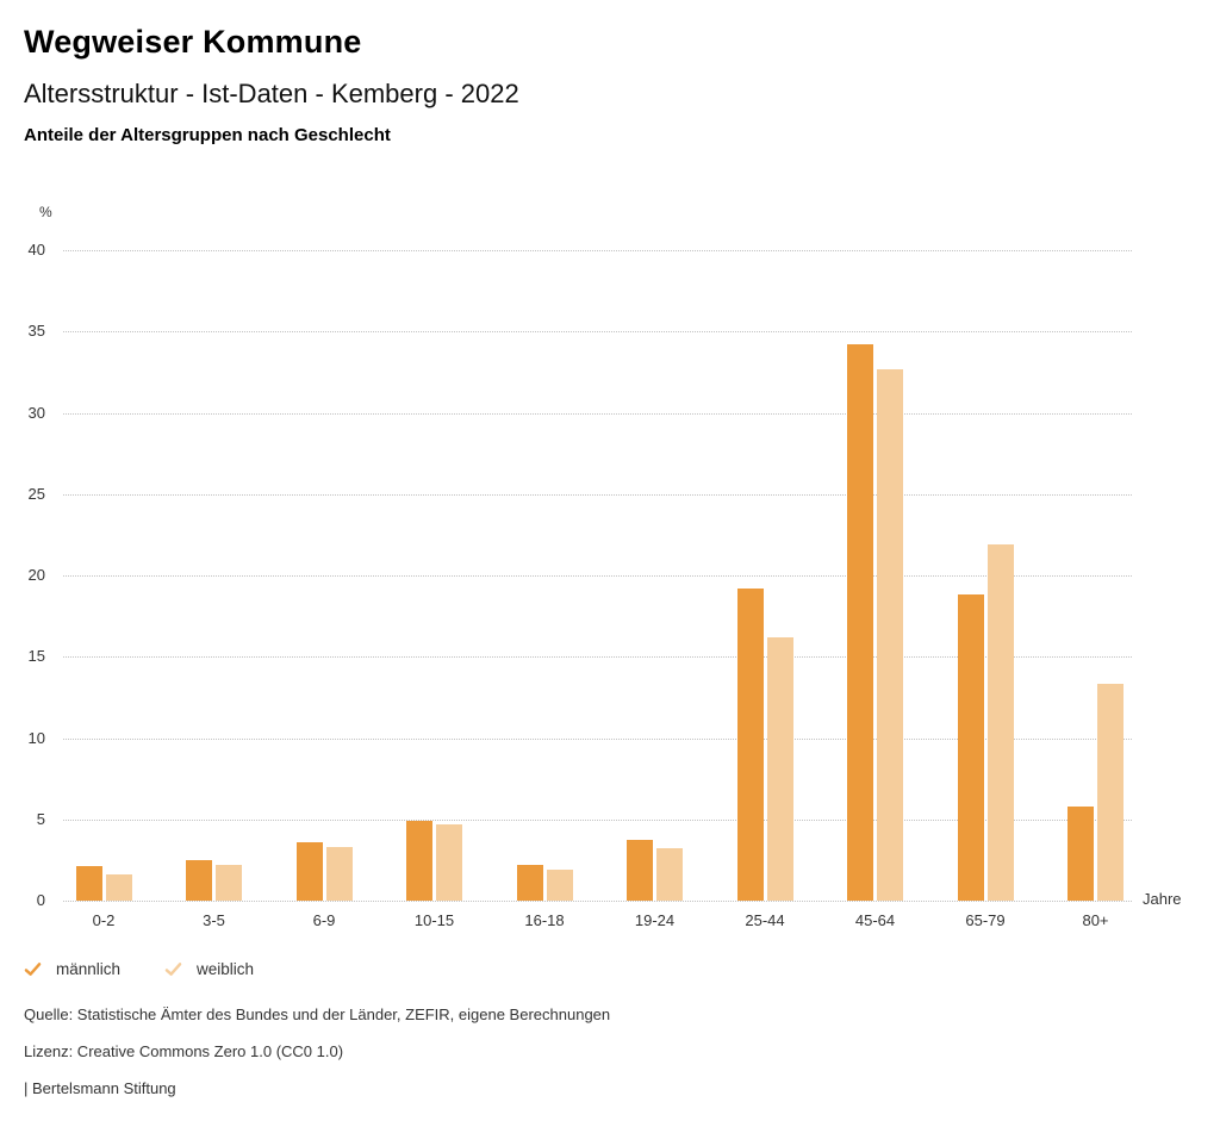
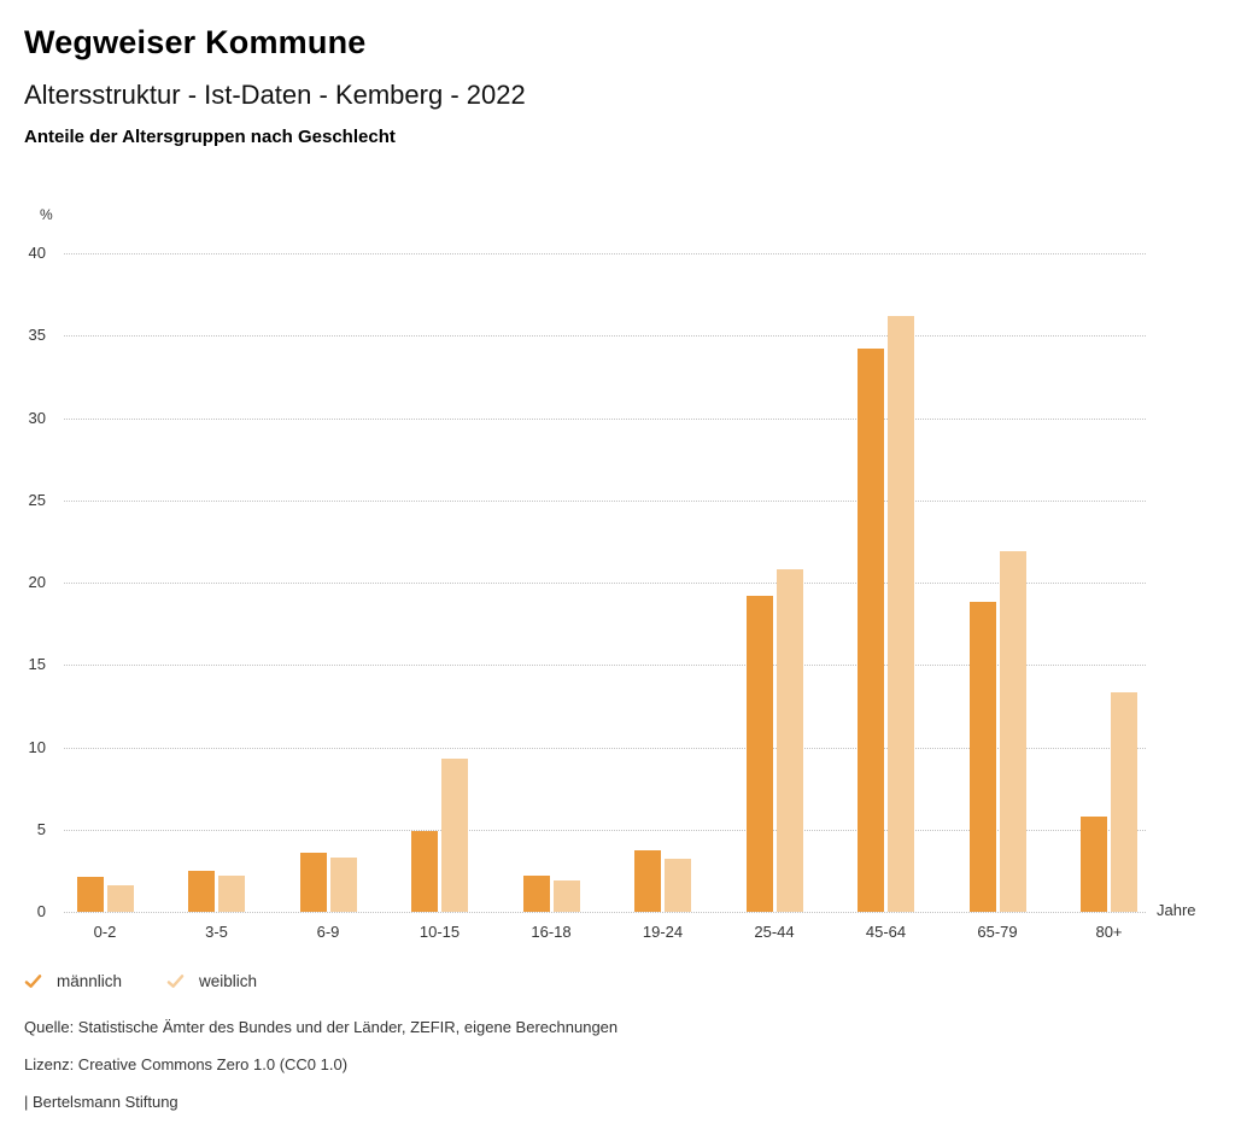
weiblich/10-15: 4.7 -> 9.3
weiblich/25-44: 16.2 -> 20.8
weiblich/45-64: 32.7 -> 36.2
